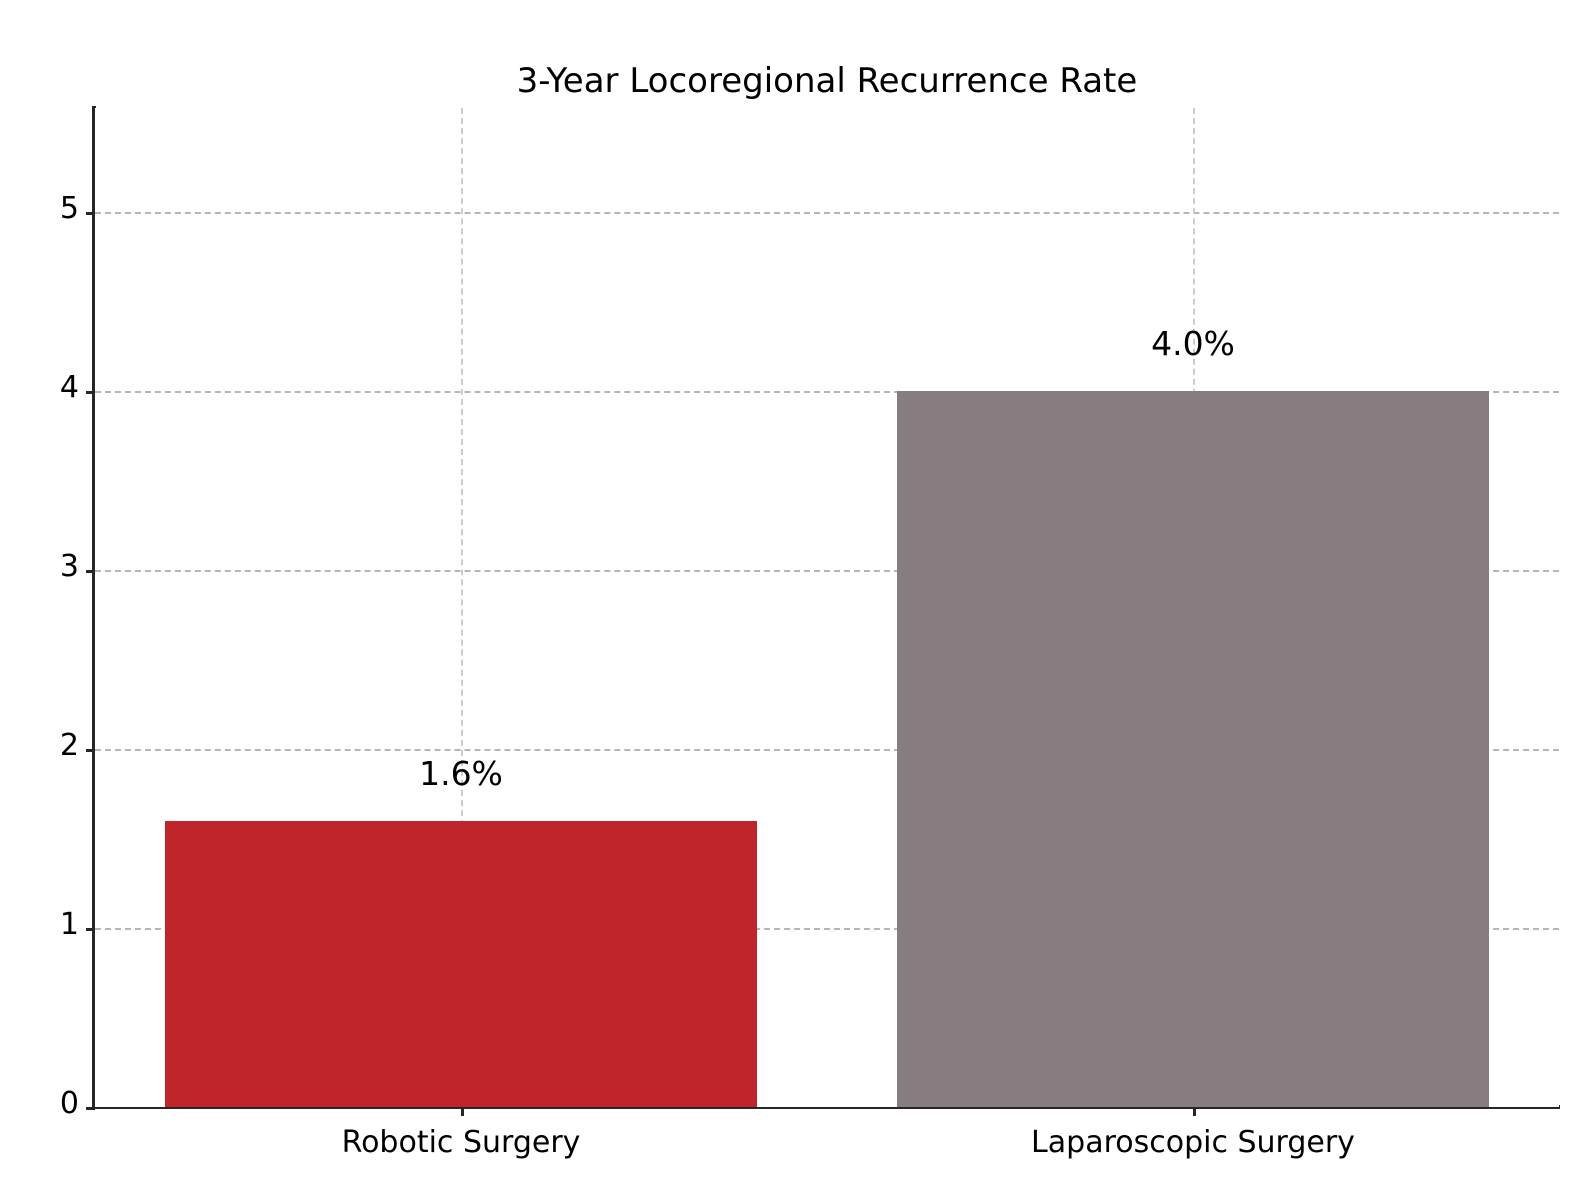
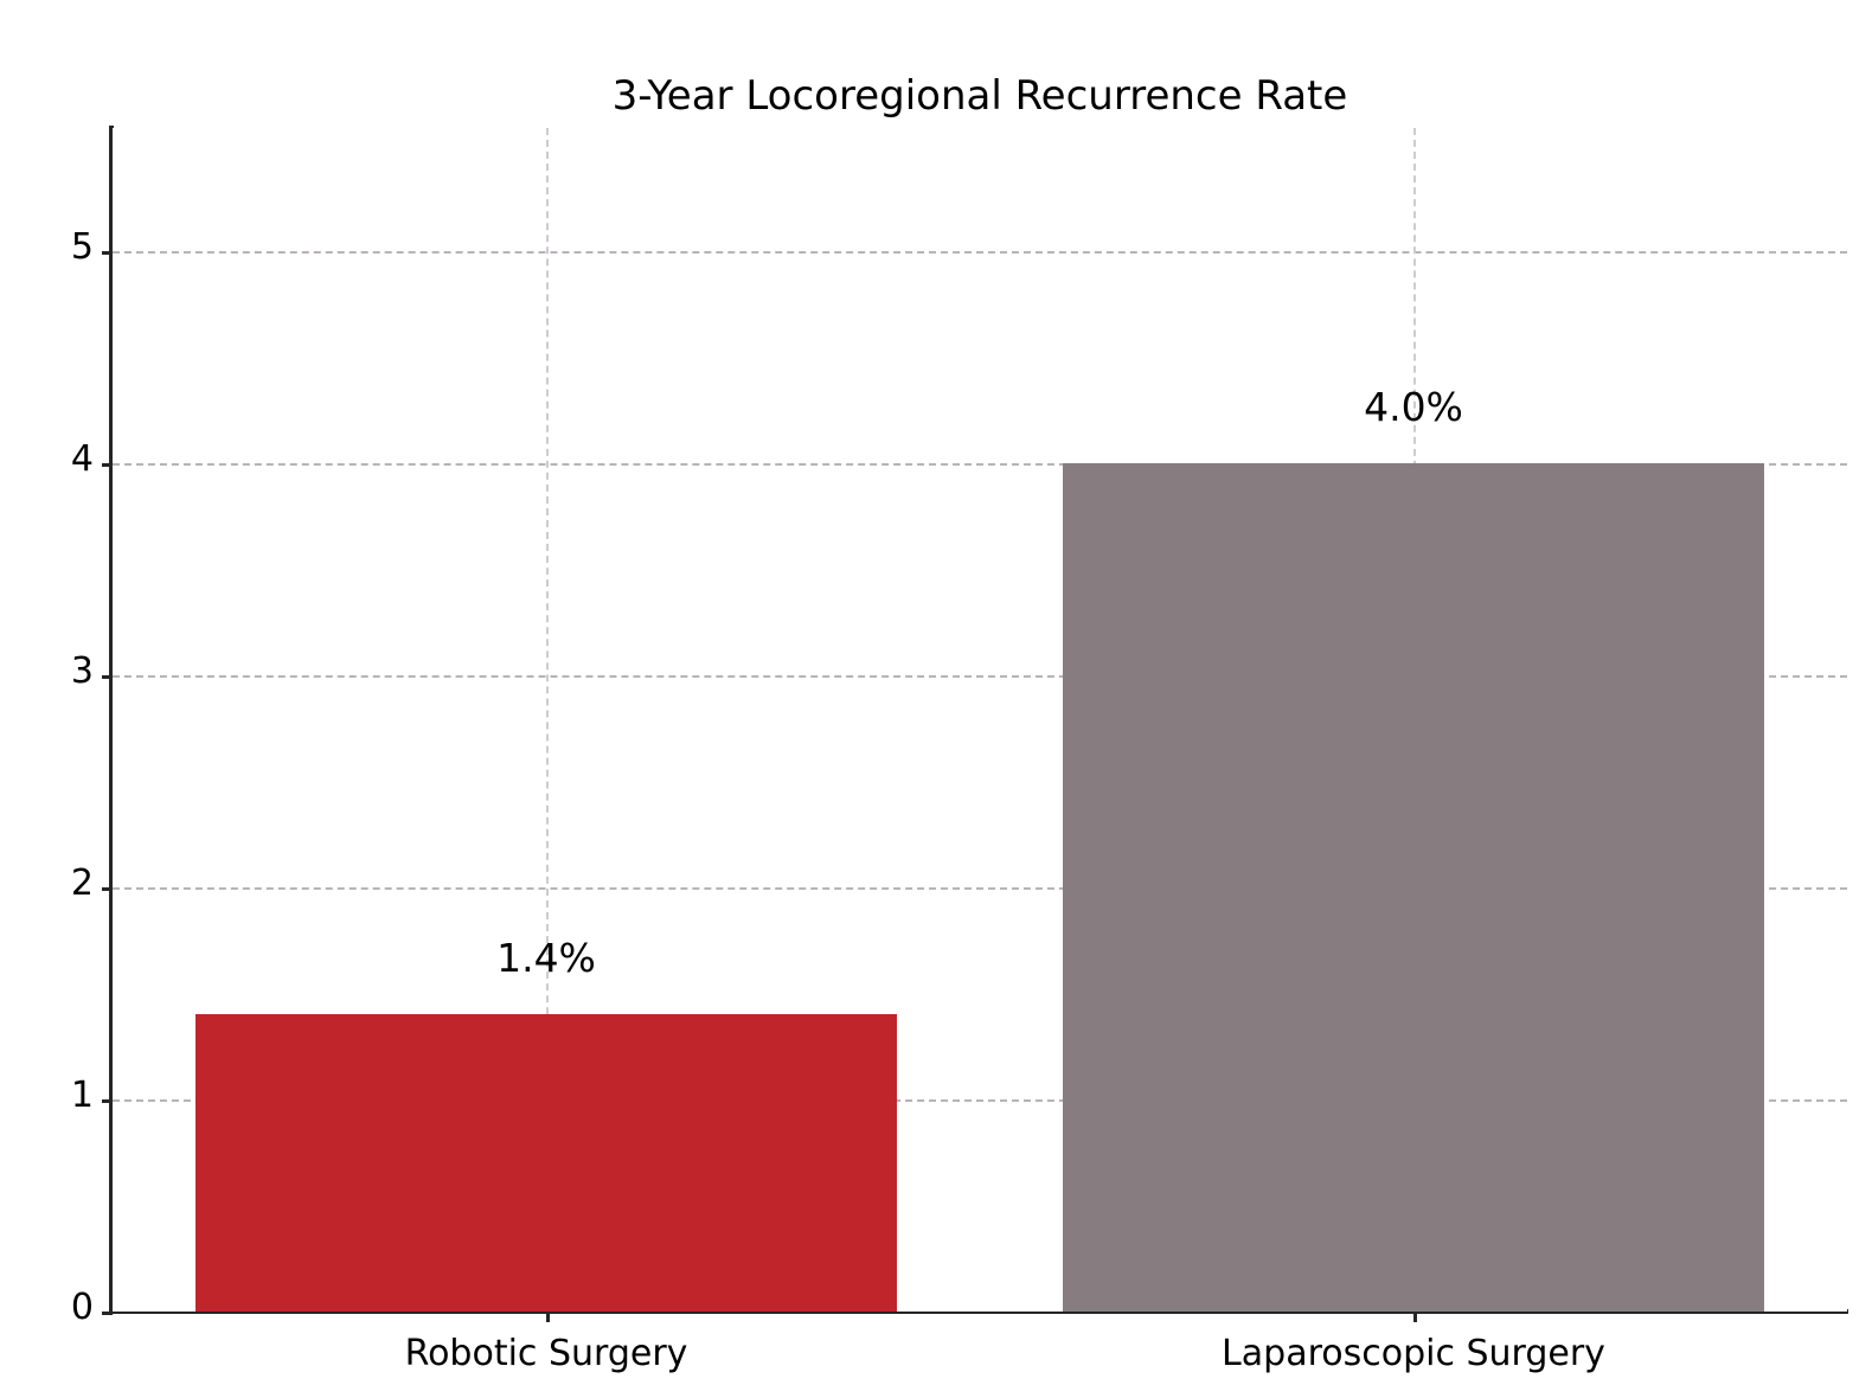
Robotic Surgery: 1.6% -> 1.4%
